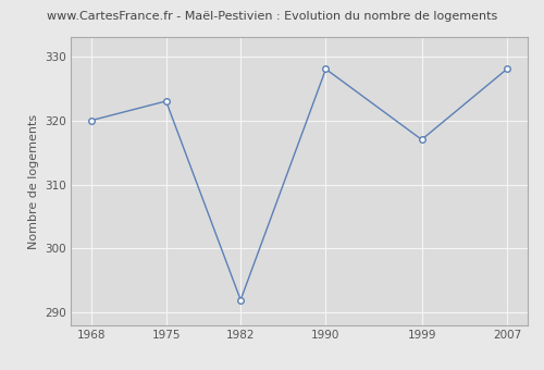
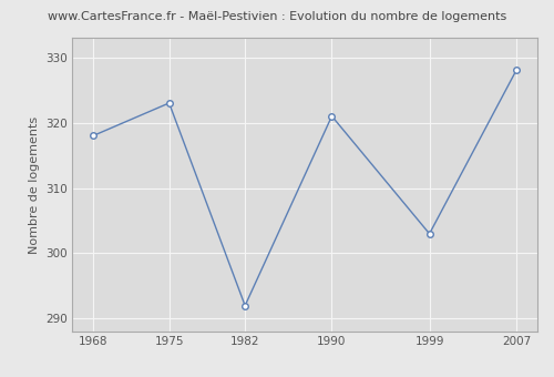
1968: 320 -> 318
1990: 328 -> 321
1999: 317 -> 303
